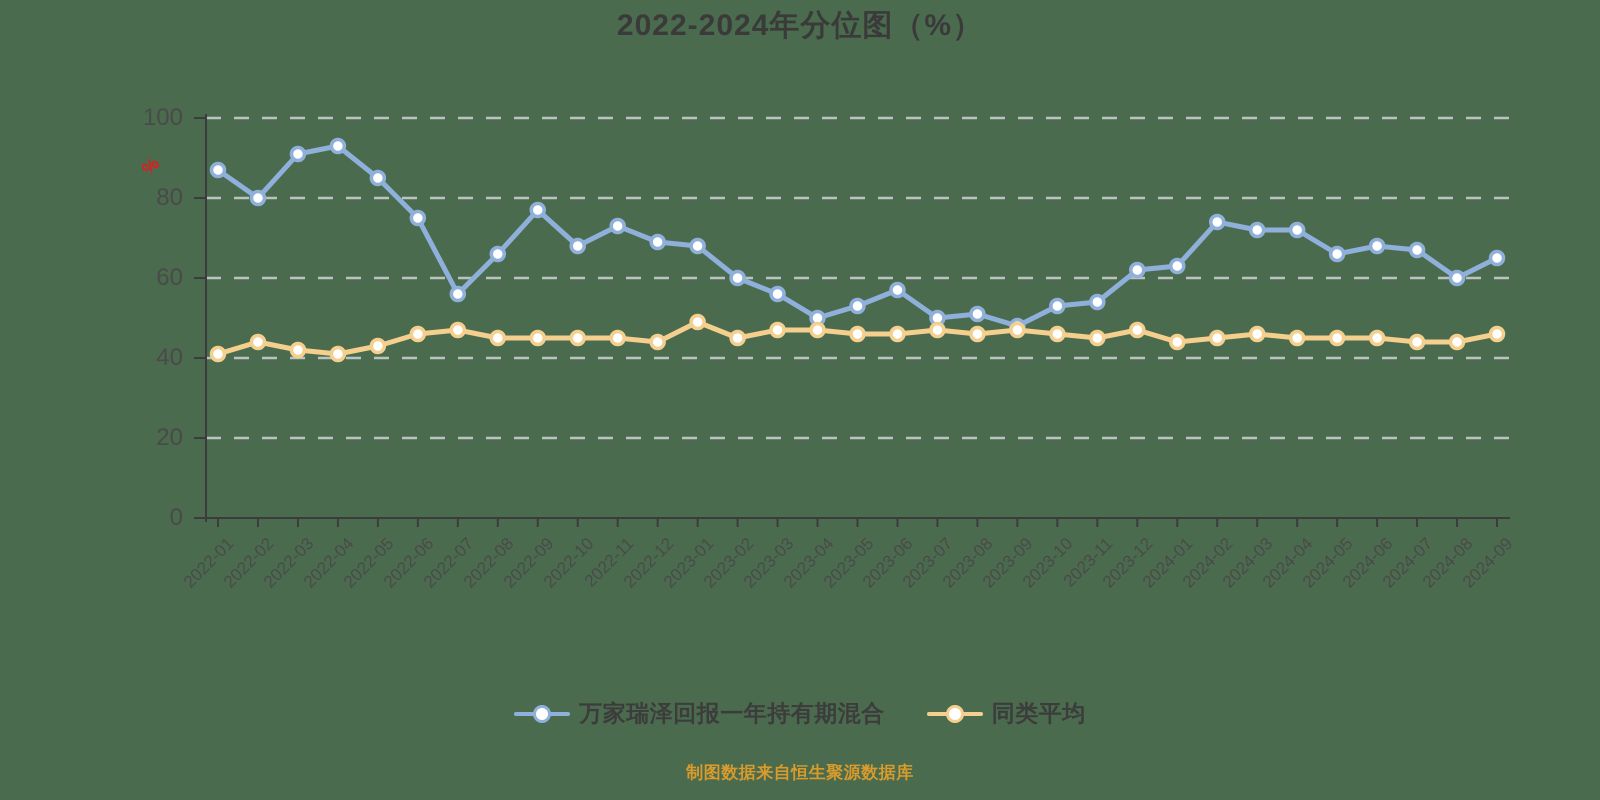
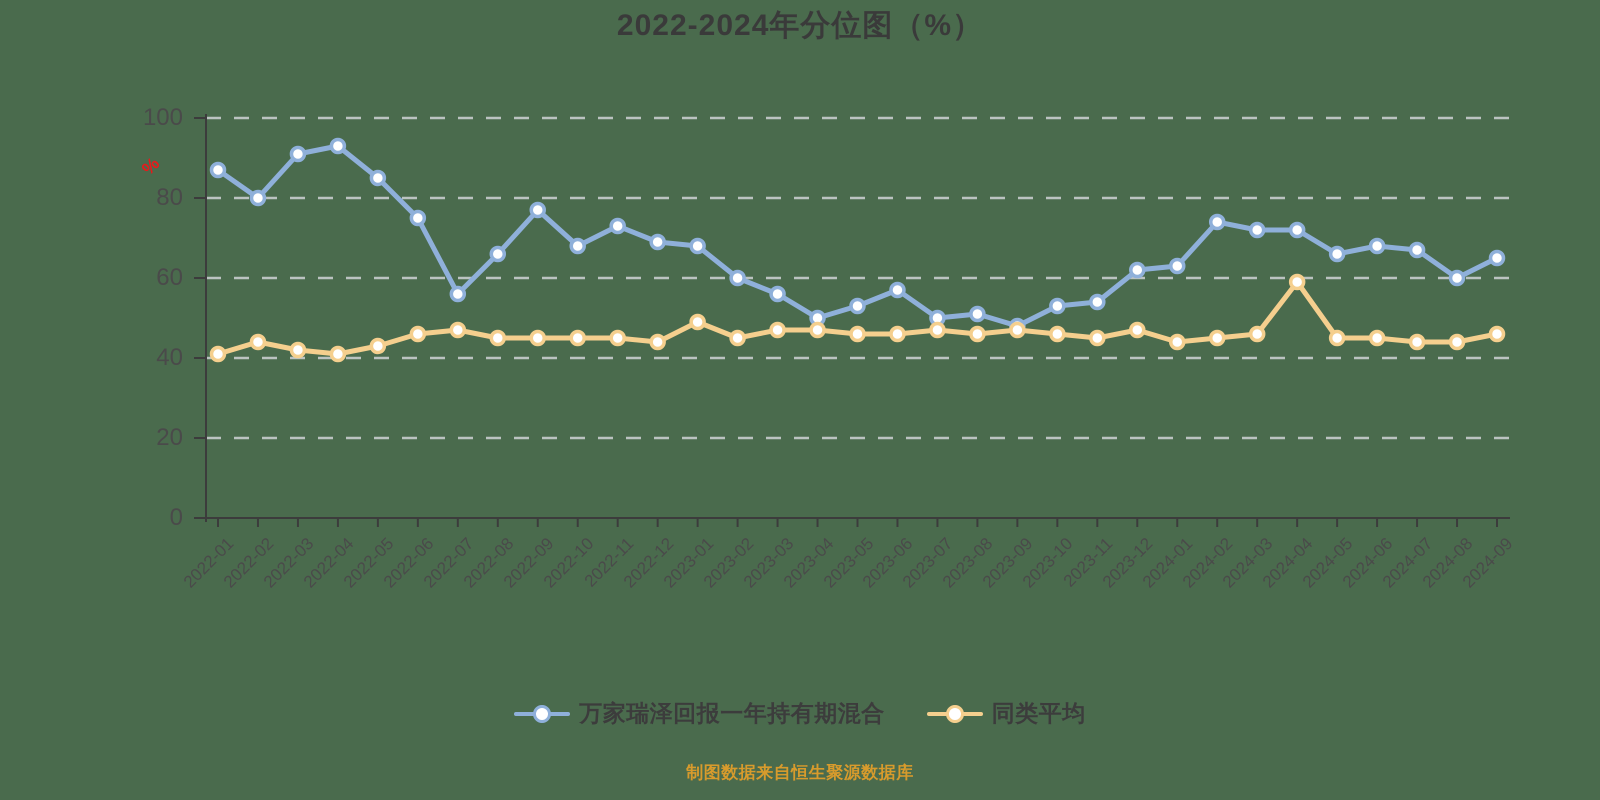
同类平均/2024-04: 45 -> 59
